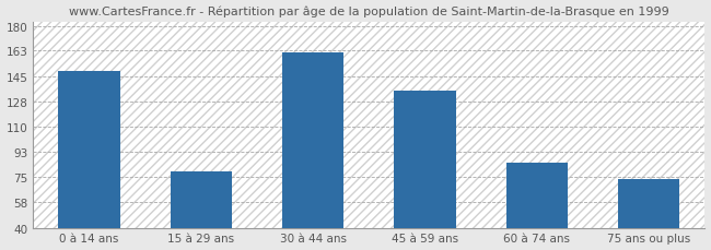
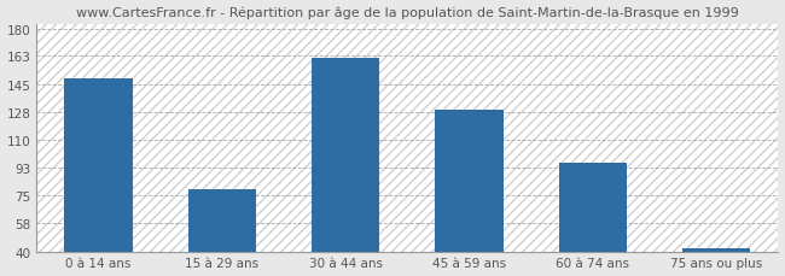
45 à 59 ans: 135 -> 129
60 à 74 ans: 85 -> 96
75 ans ou plus: 74 -> 42
